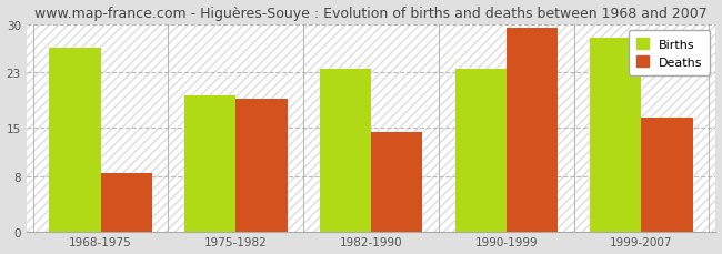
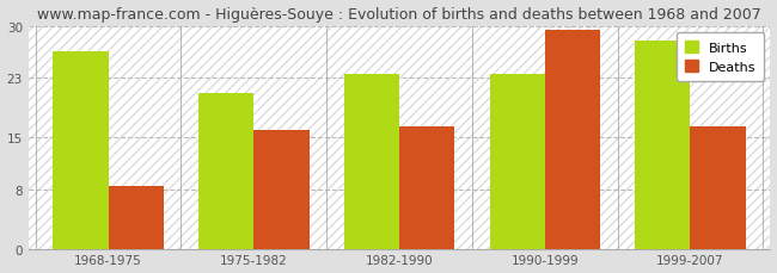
Births/1975-1982: 19.6 -> 21.0
Deaths/1975-1982: 19.2 -> 16.0
Deaths/1982-1990: 14.4 -> 16.5
